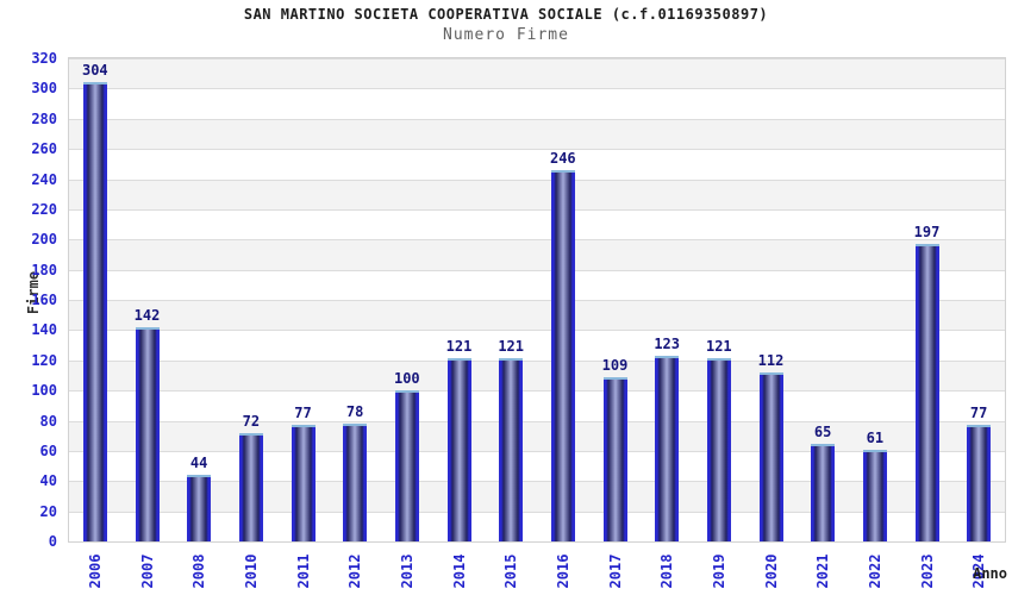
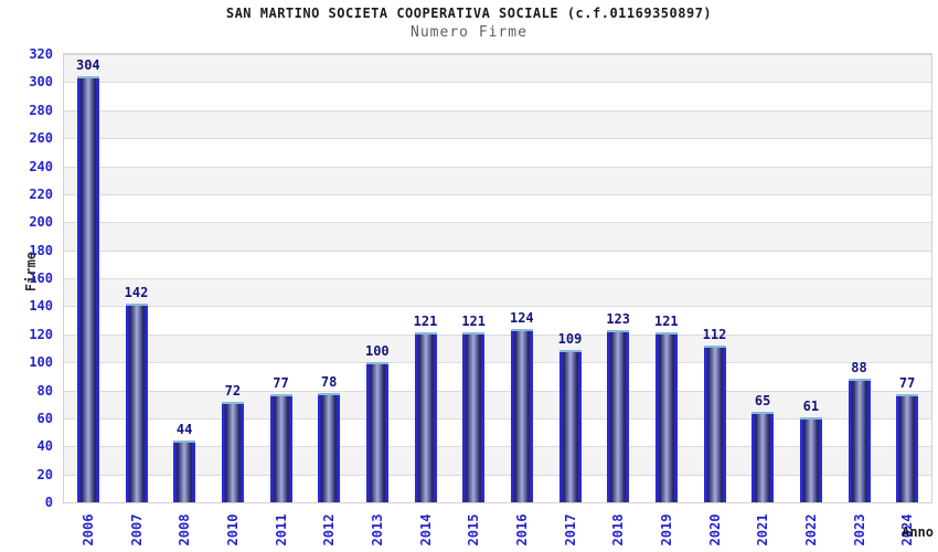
2016: 246 -> 124
2023: 197 -> 88
